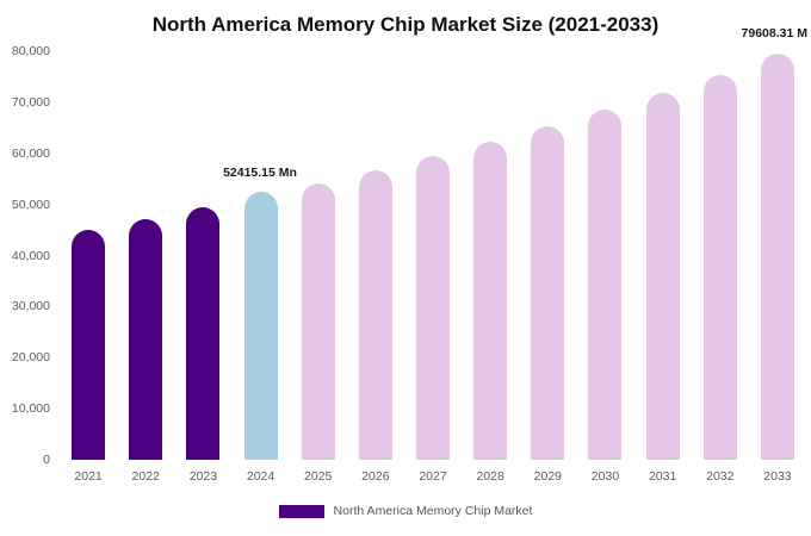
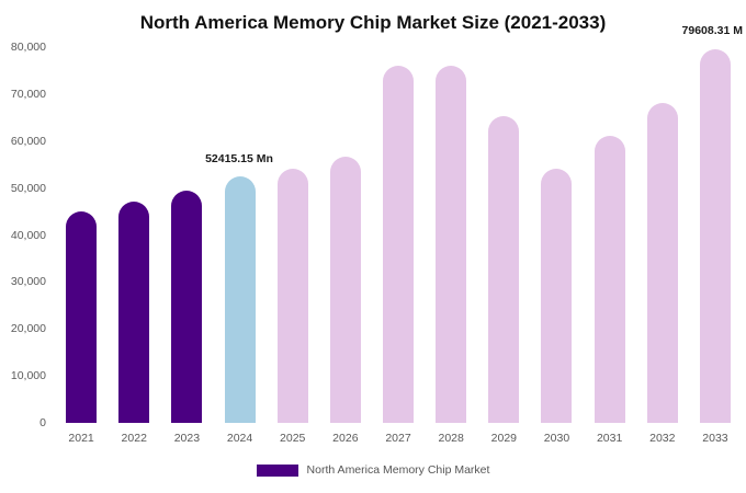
2027: 59000 -> 76000
2028: 62000 -> 76000
2030: 69000 -> 54000
2031: 72000 -> 61000
2032: 75000 -> 68000
